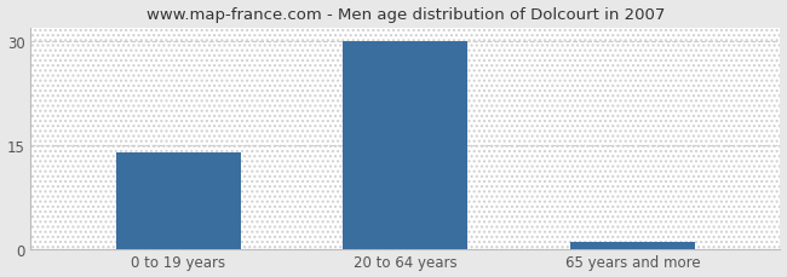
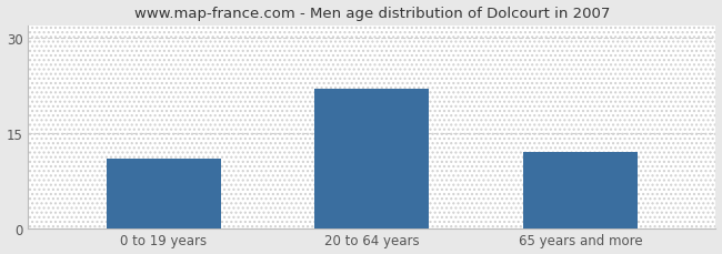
0 to 19 years: 14 -> 11
20 to 64 years: 30 -> 22
65 years and more: 1 -> 12
